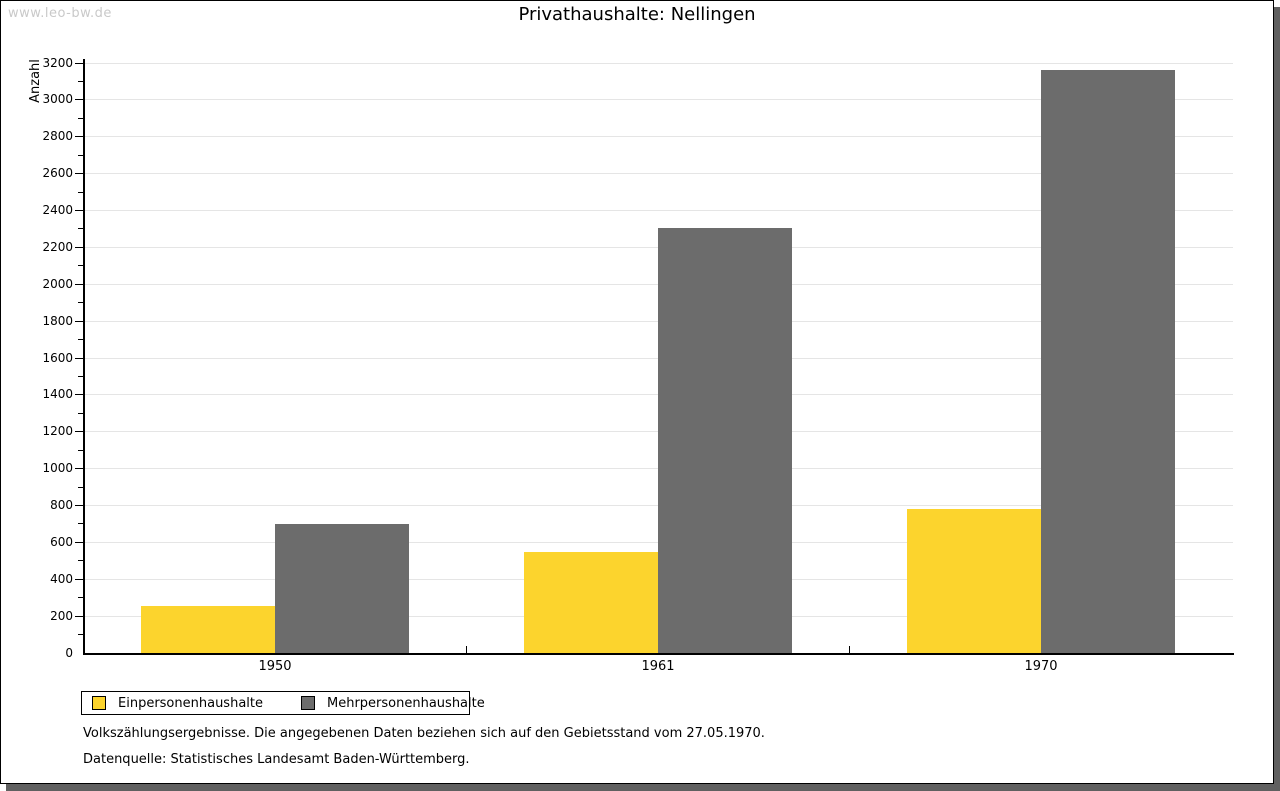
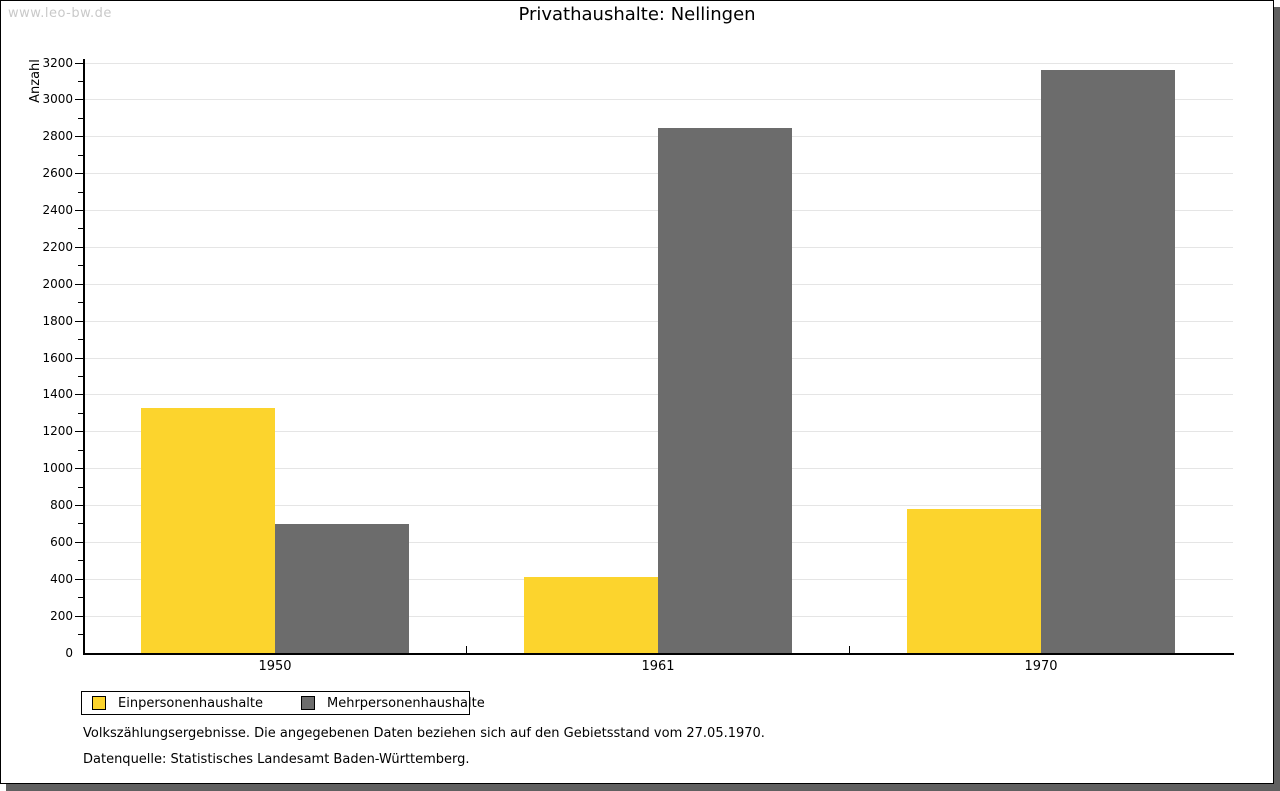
Einpersonenhaushalte/1950: 260 -> 1330
Einpersonenhaushalte/1961: 550 -> 410
Mehrpersonenhaushalte/1961: 2300 -> 2850
